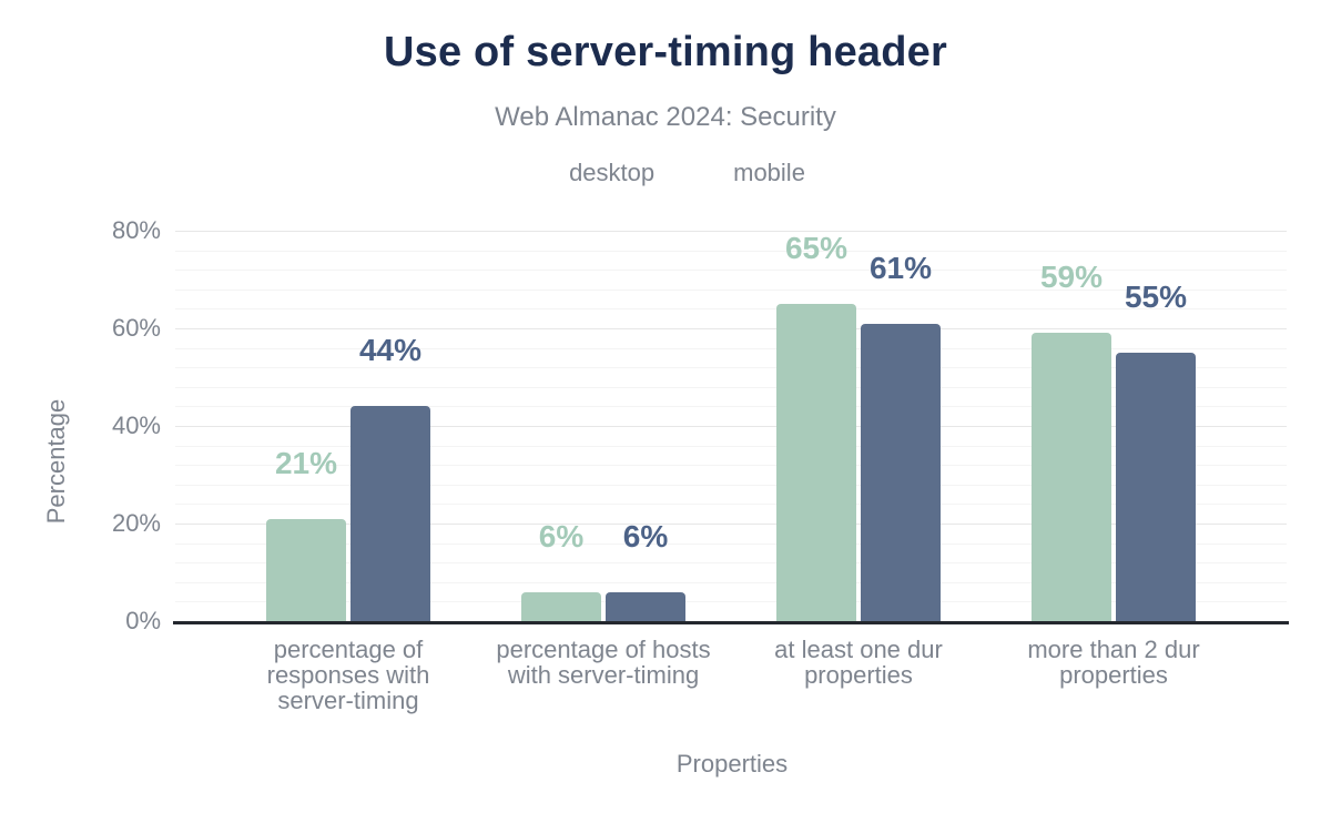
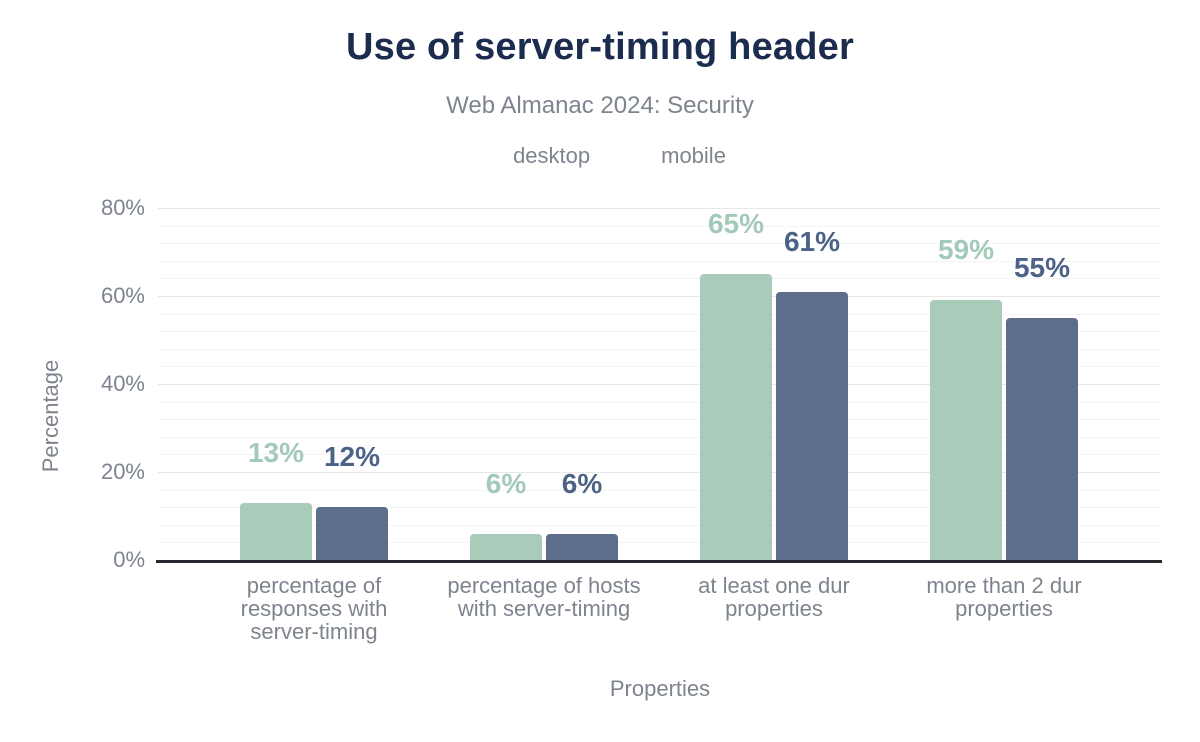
desktop/percentage of responses with server-timing: 21% -> 13%
mobile/percentage of responses with server-timing: 44% -> 12%
